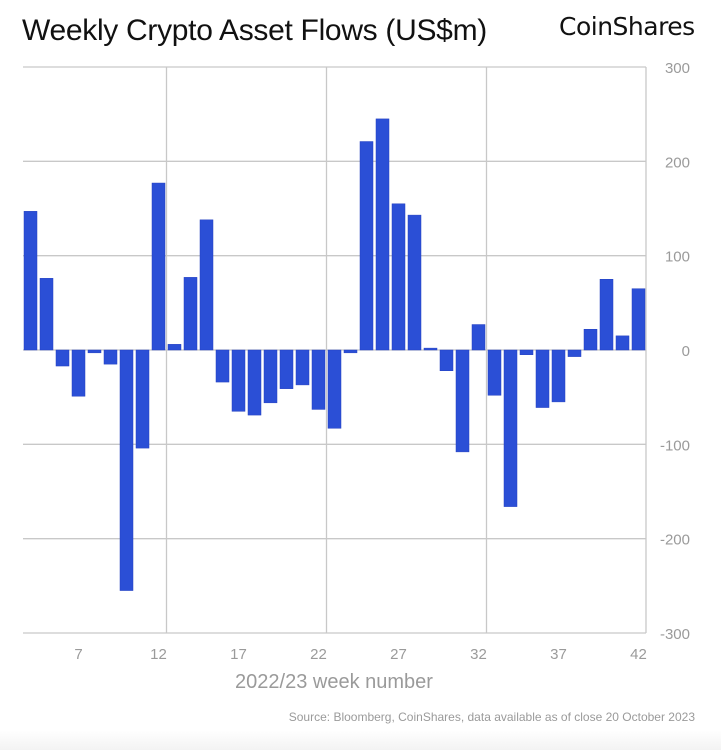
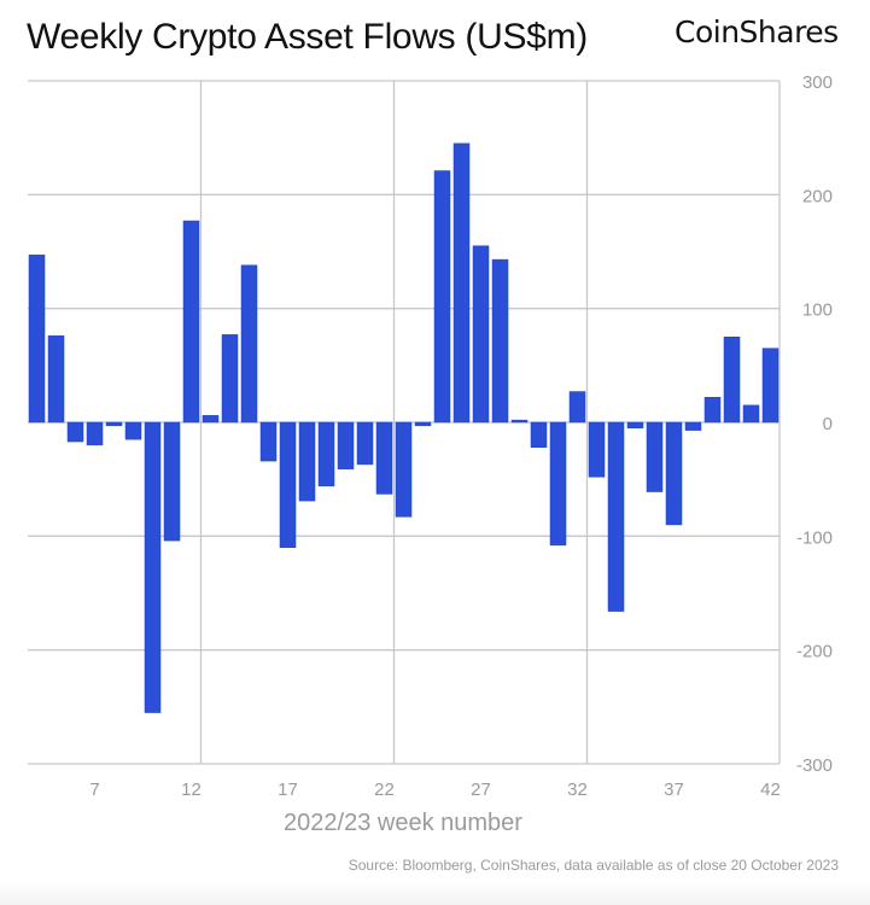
7: -50 -> -20
17: -60 -> -110
37: -60 -> -90
